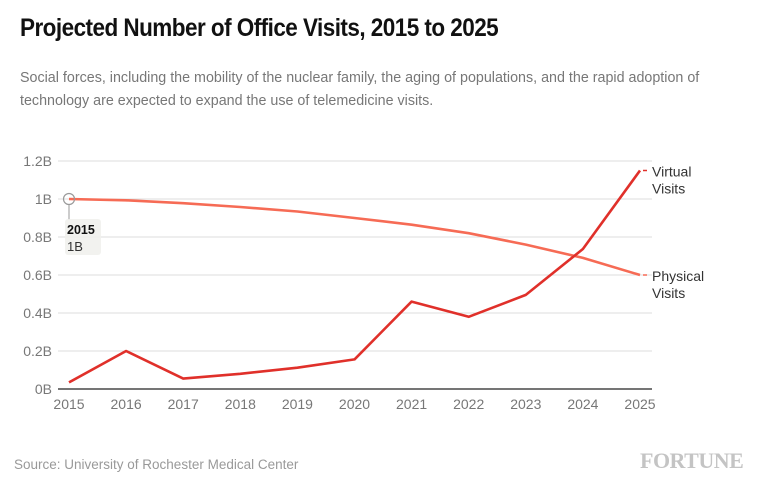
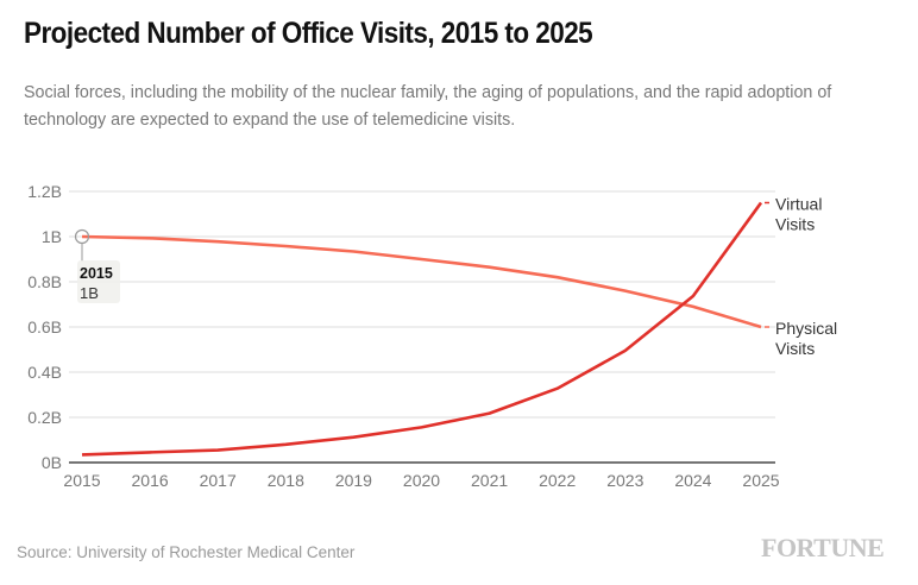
Virtual Visits/2016: 0.20B -> 0.04B
Virtual Visits/2021: 0.46B -> 0.22B
Virtual Visits/2022: 0.38B -> 0.33B
